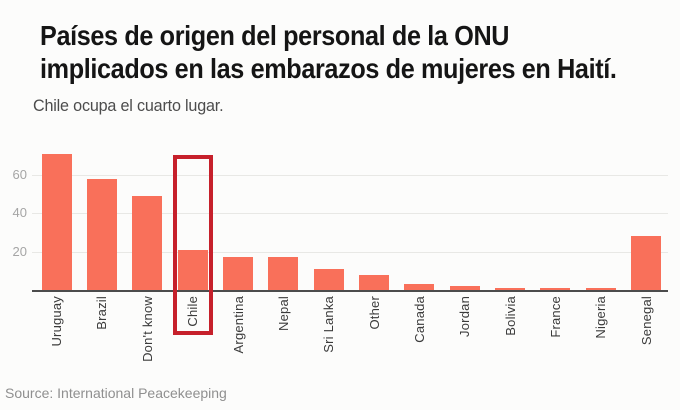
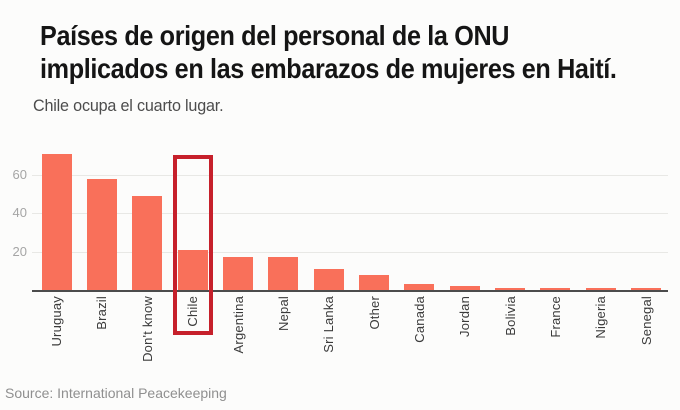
Senegal: 28 -> 1
